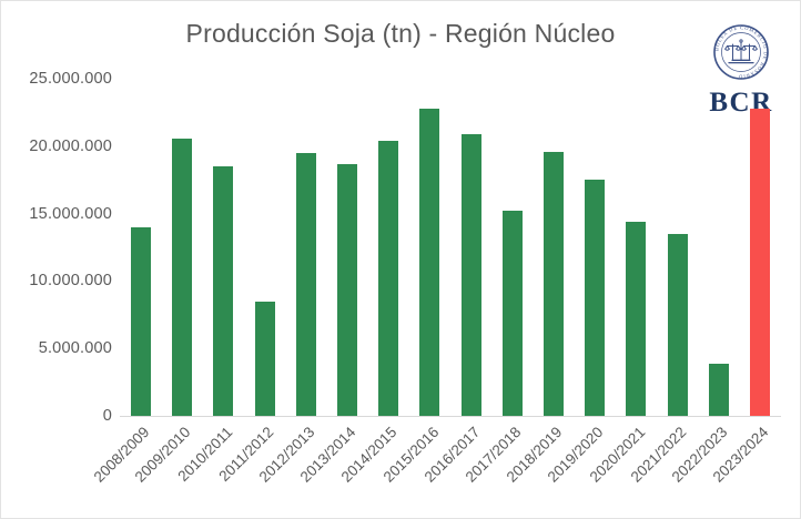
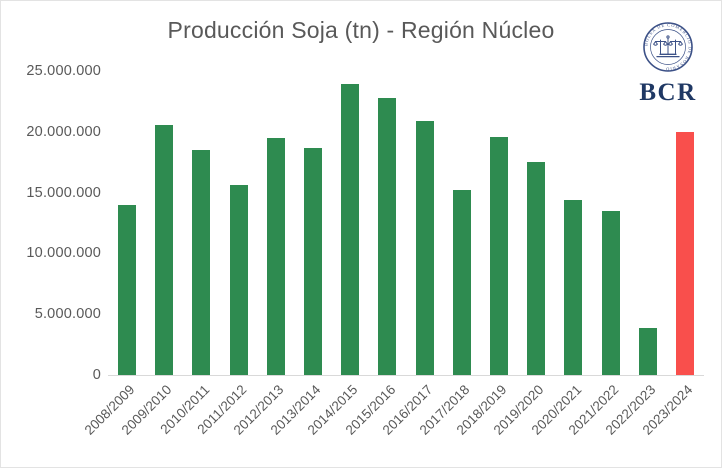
2011/2012: 8500000 -> 15600000
2014/2015: 20400000 -> 23900000
2023/2024: 22800000 -> 20000000
